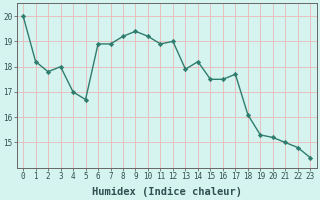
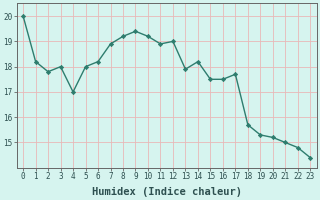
5: 16.7 -> 18.0
6: 18.9 -> 18.2
18: 16.1 -> 15.7
